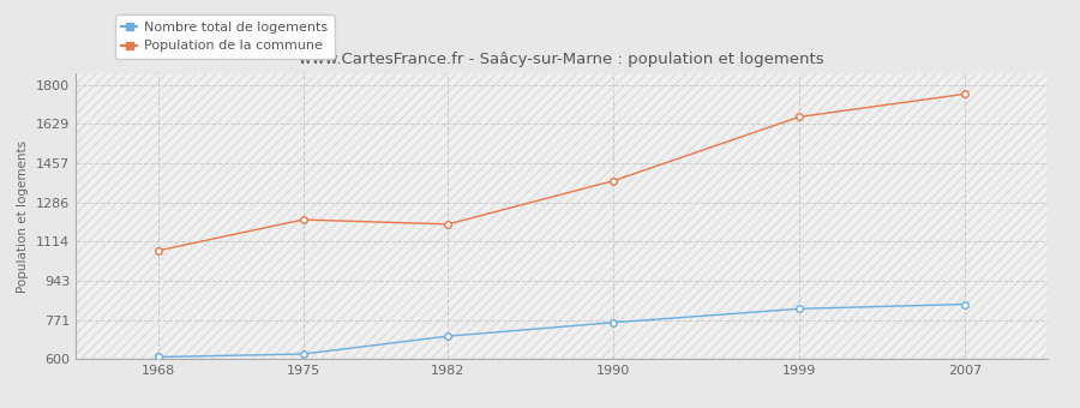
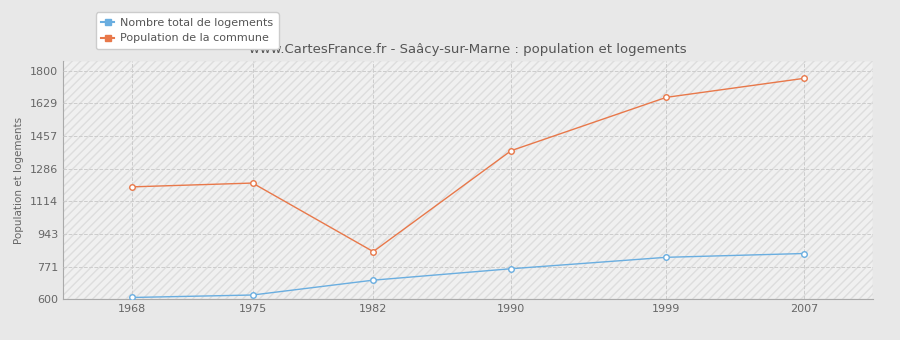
Population de la commune/1968: 1080 -> 1190
Population de la commune/1982: 1190 -> 850
